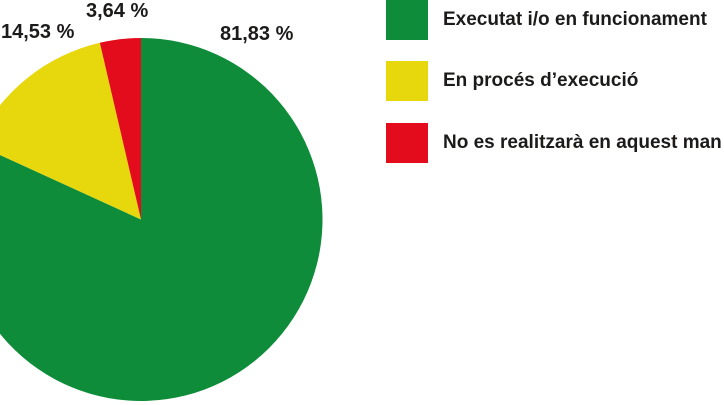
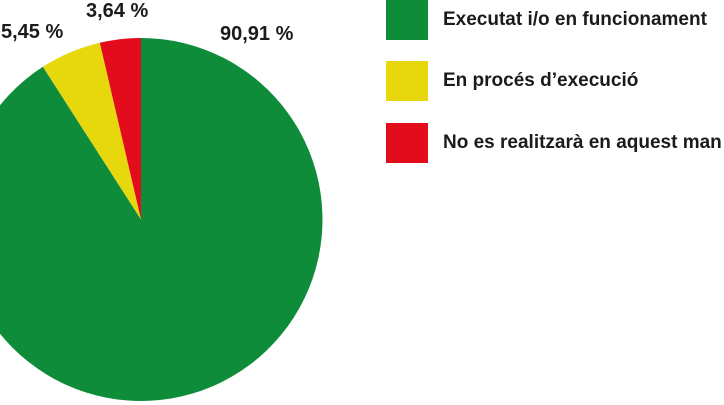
Executat i/o en funcionament: 81,83 -> 90,91
En procés d’execució: 14,53 -> 5,45
